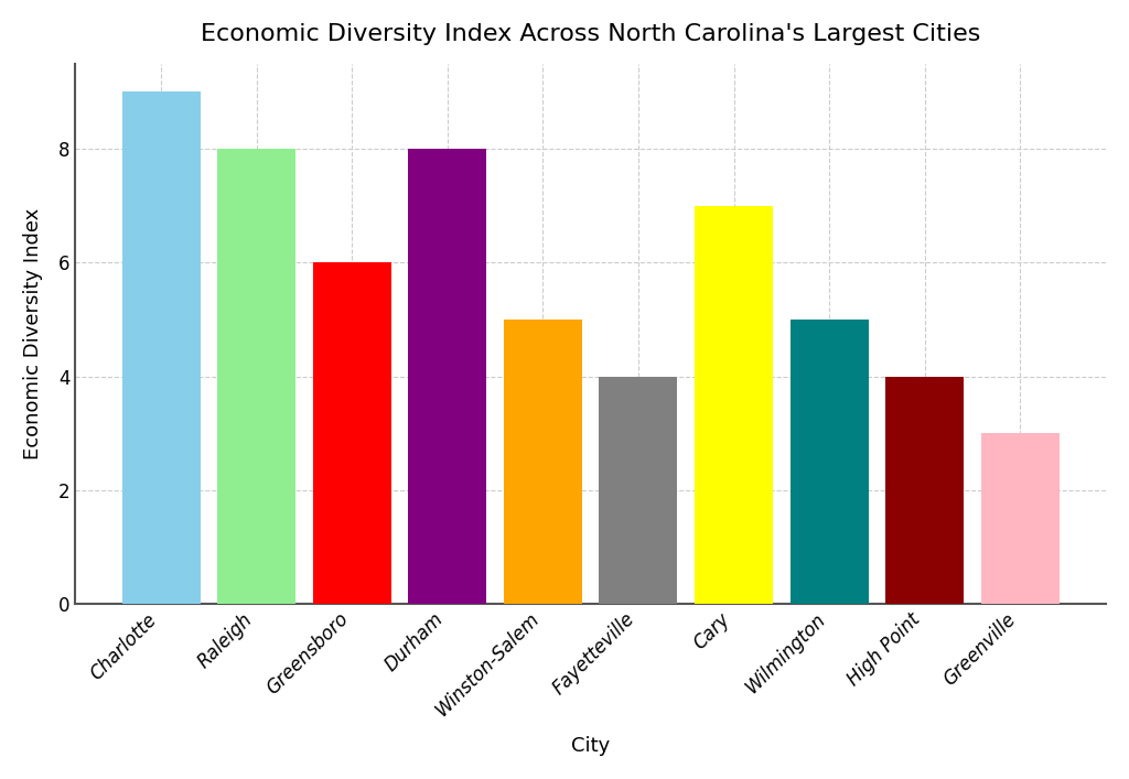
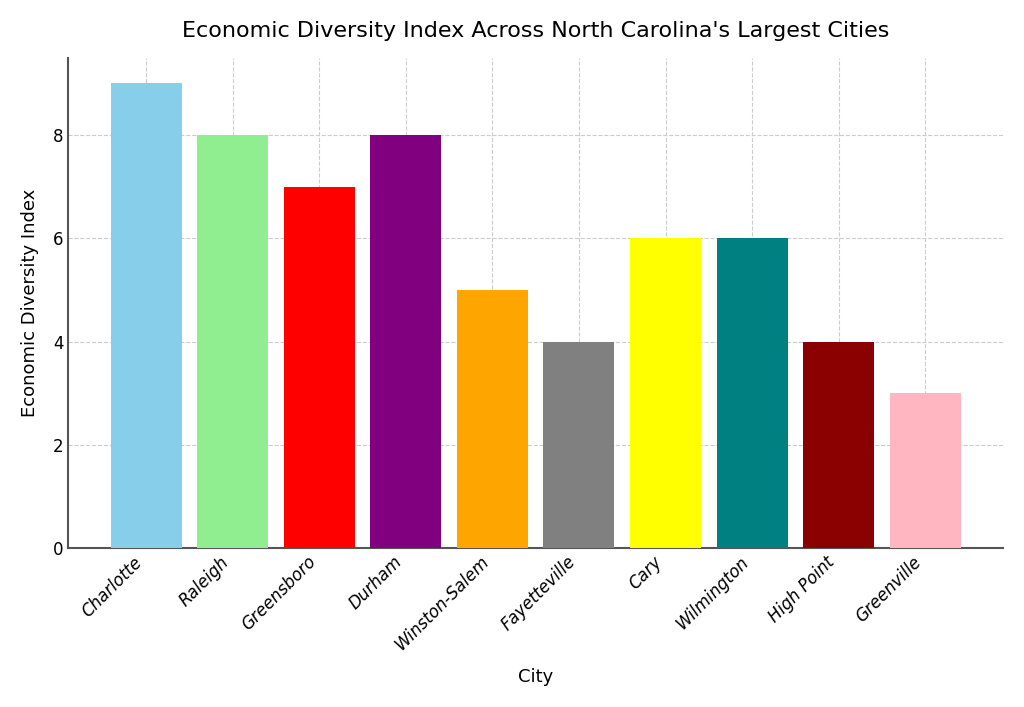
Greensboro: 6 -> 7
Cary: 7 -> 6
Wilmington: 5 -> 6
